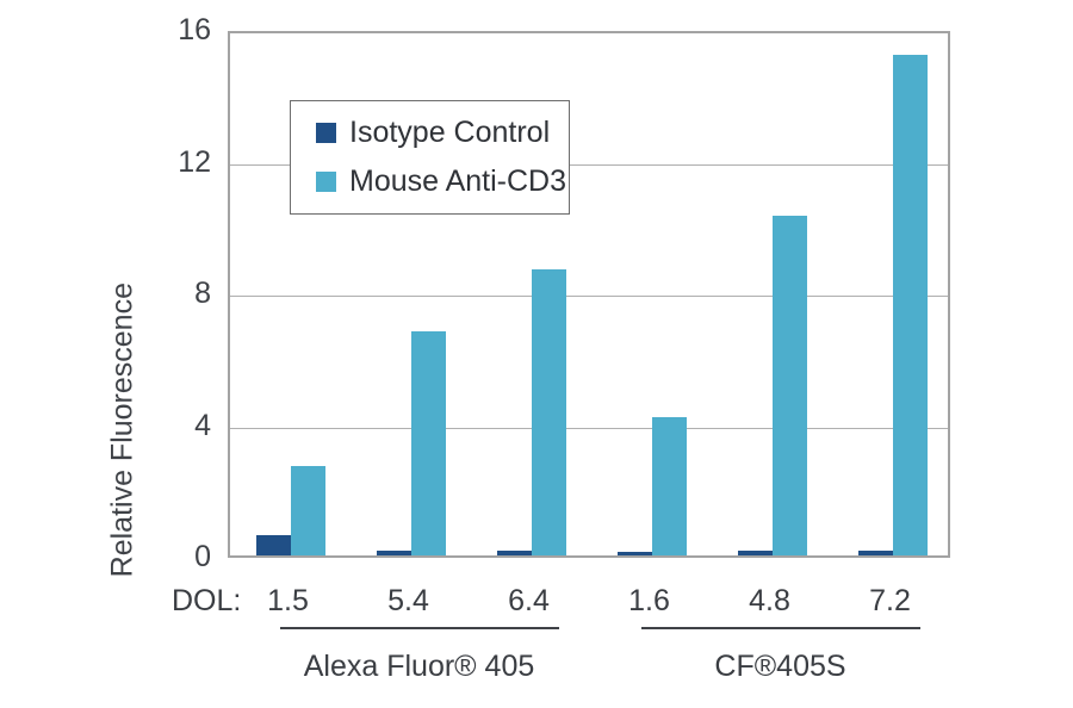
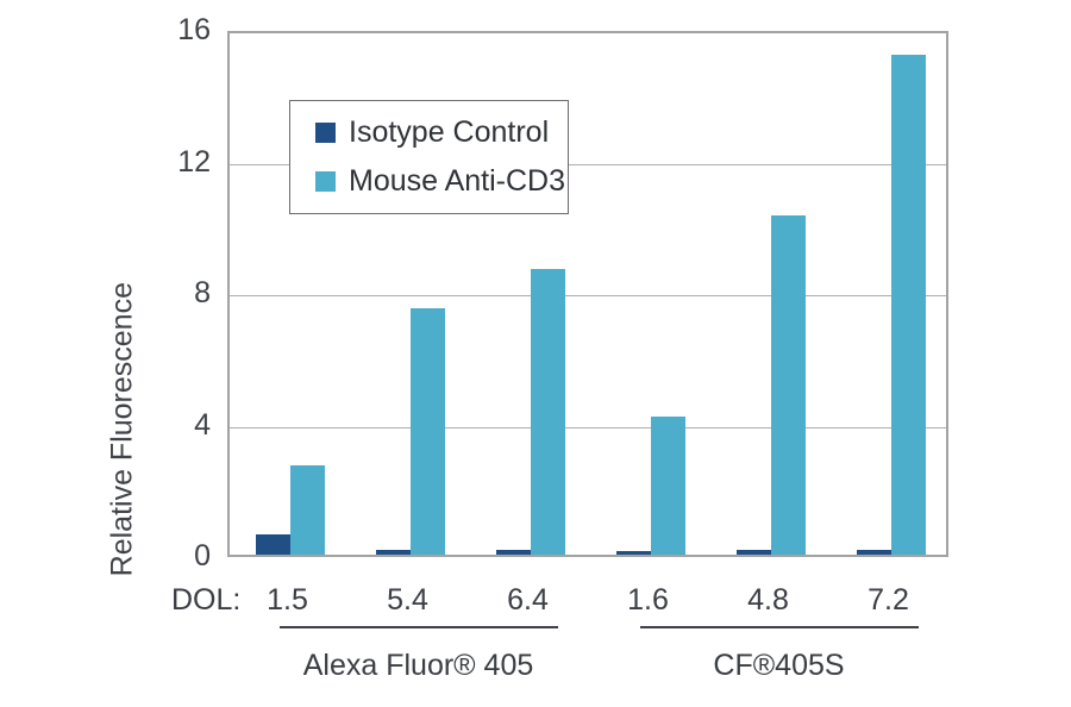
Mouse Anti-CD3/5.4: 6.8 -> 7.5
